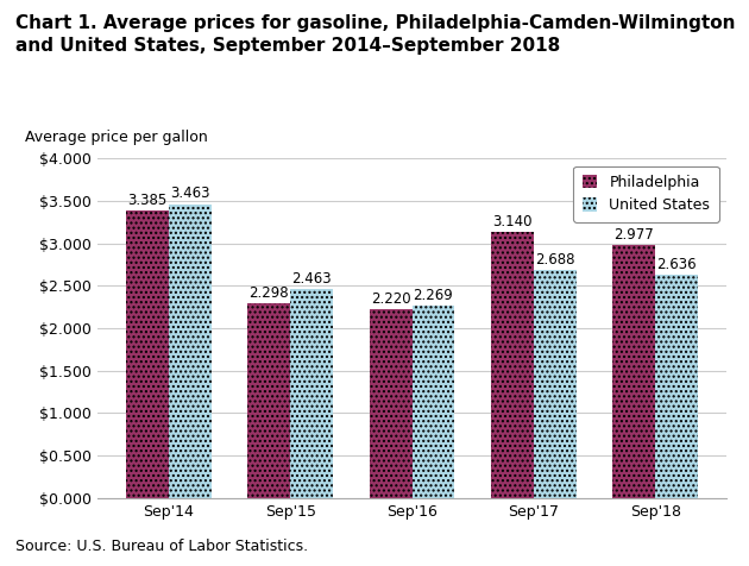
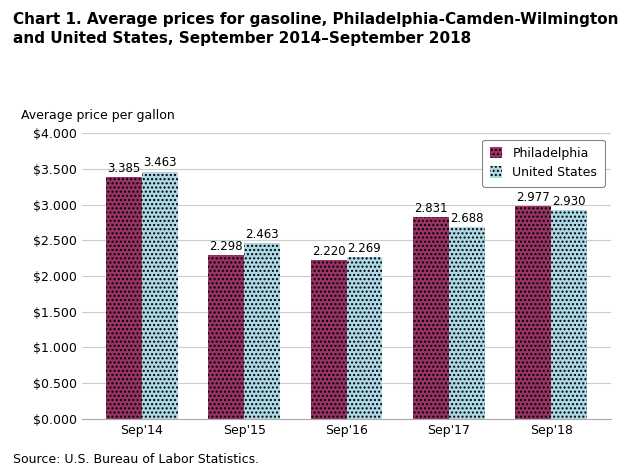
Philadelphia/Sep'17: 3.140 -> 2.831
United States/Sep'18: 2.636 -> 2.930
